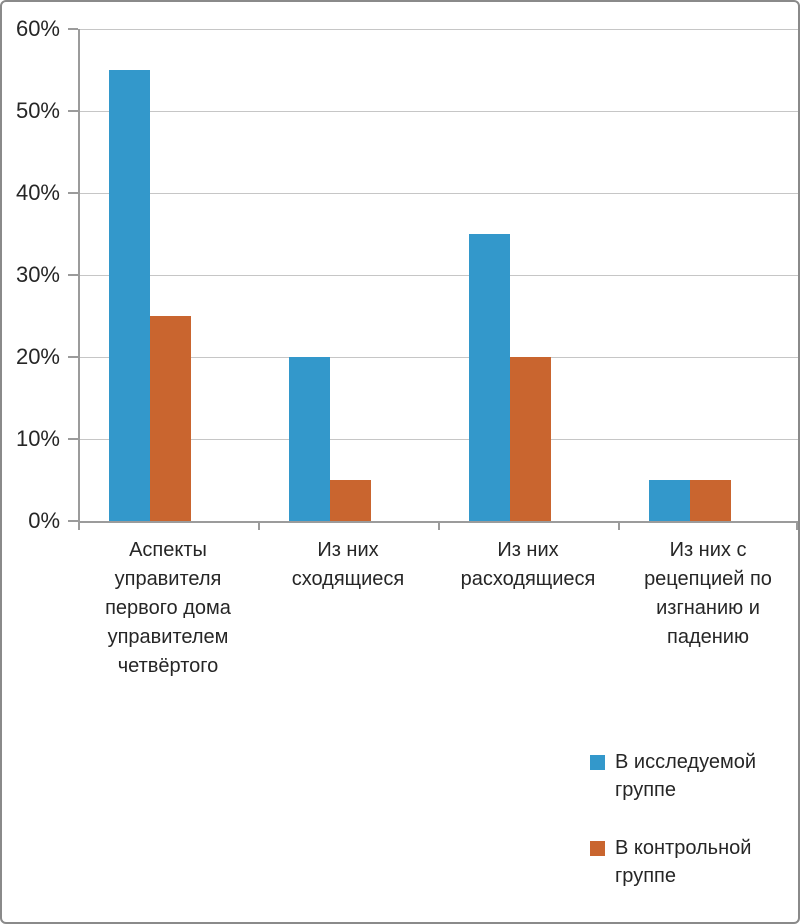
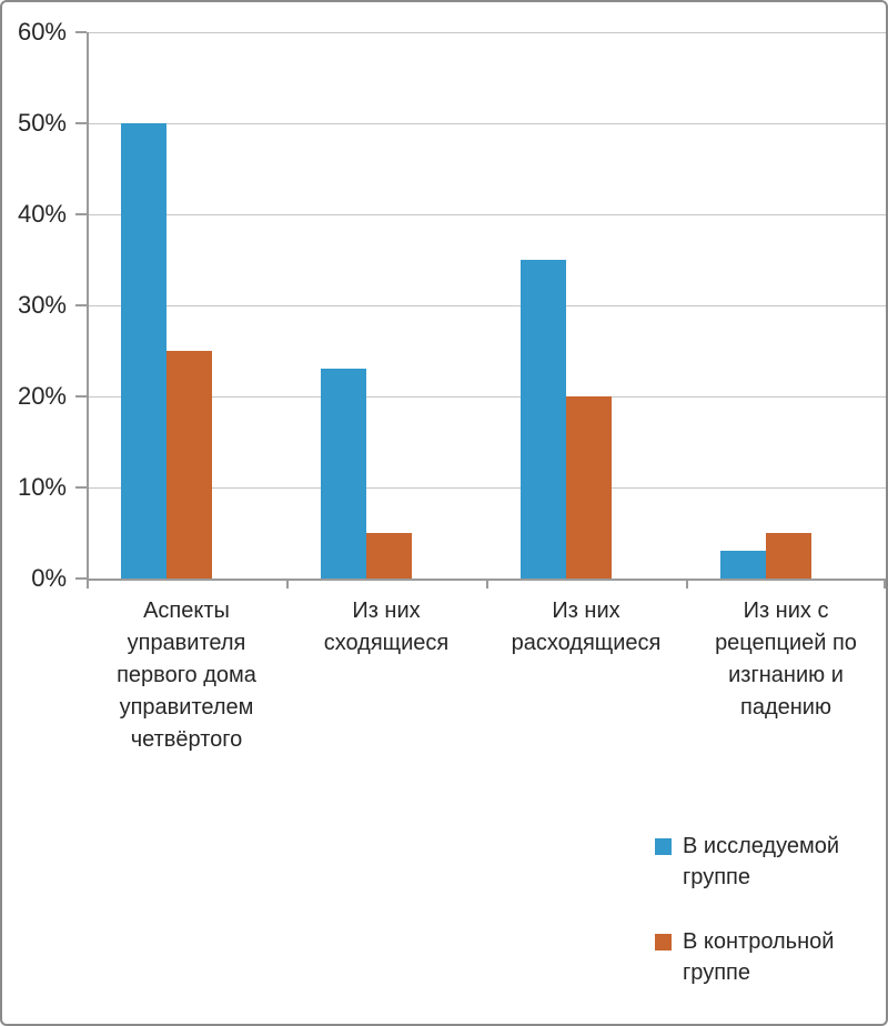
В исследуемой группе/Аспекты управителя первого дома управителем четвёртого: 55% -> 50%
В исследуемой группе/Из них сходящиеся: 20% -> 23%
В исследуемой группе/Из них с рецепцией по изгнанию и падению: 5% -> 3%
